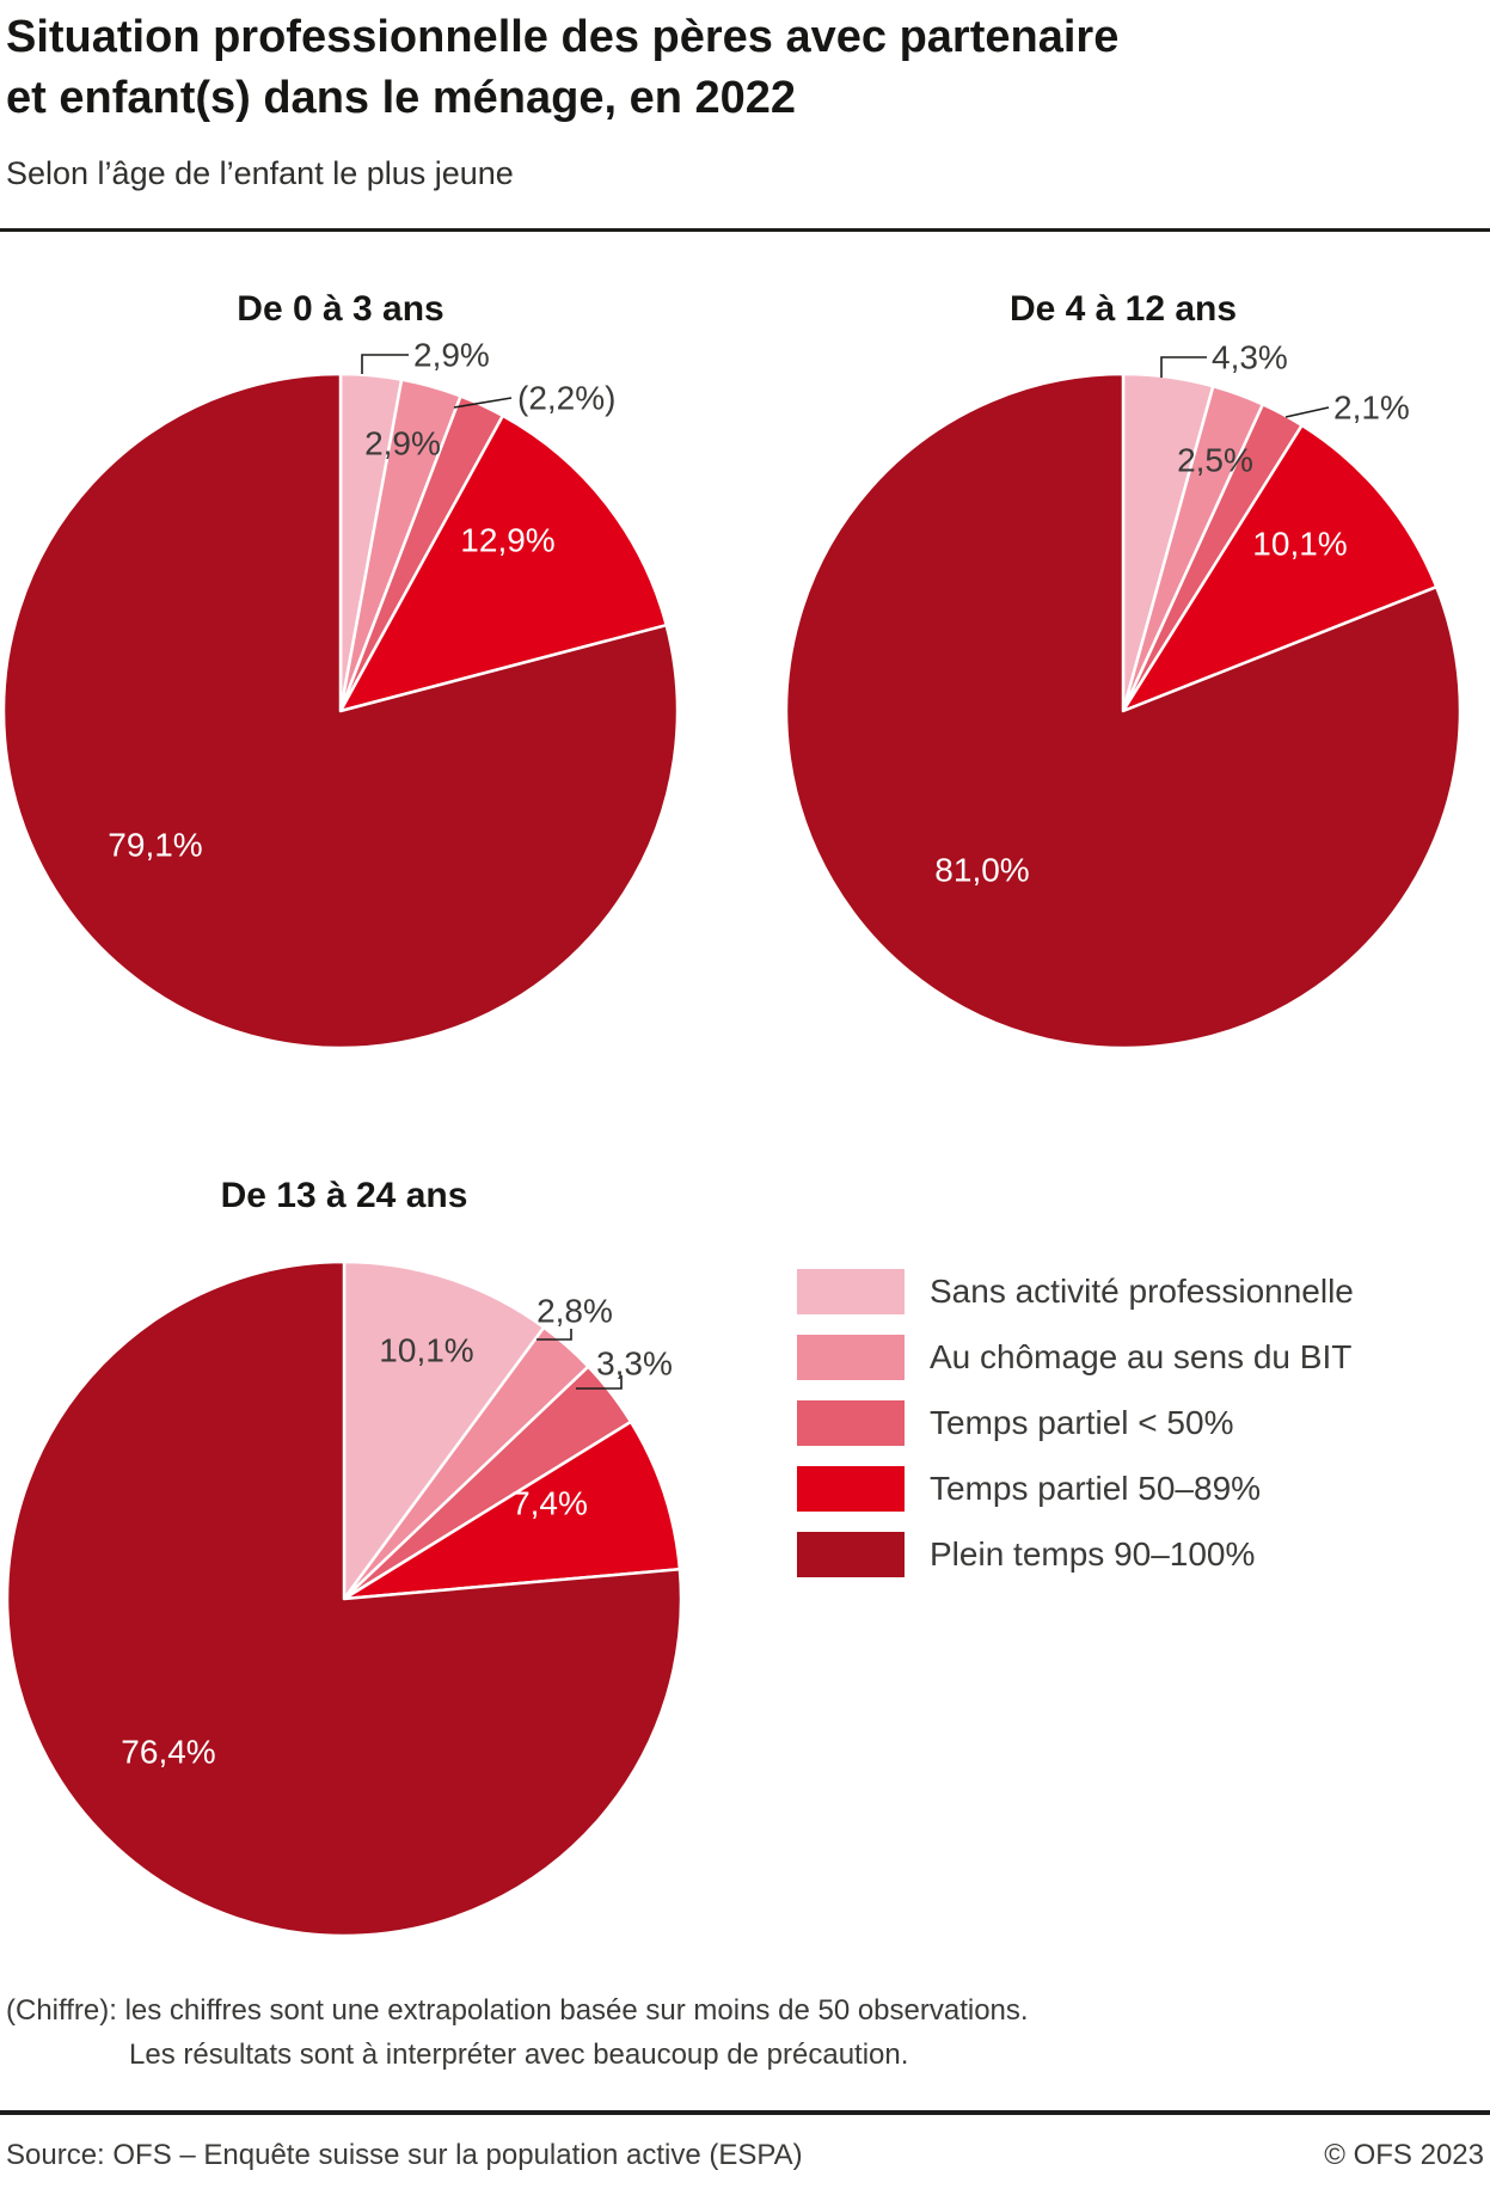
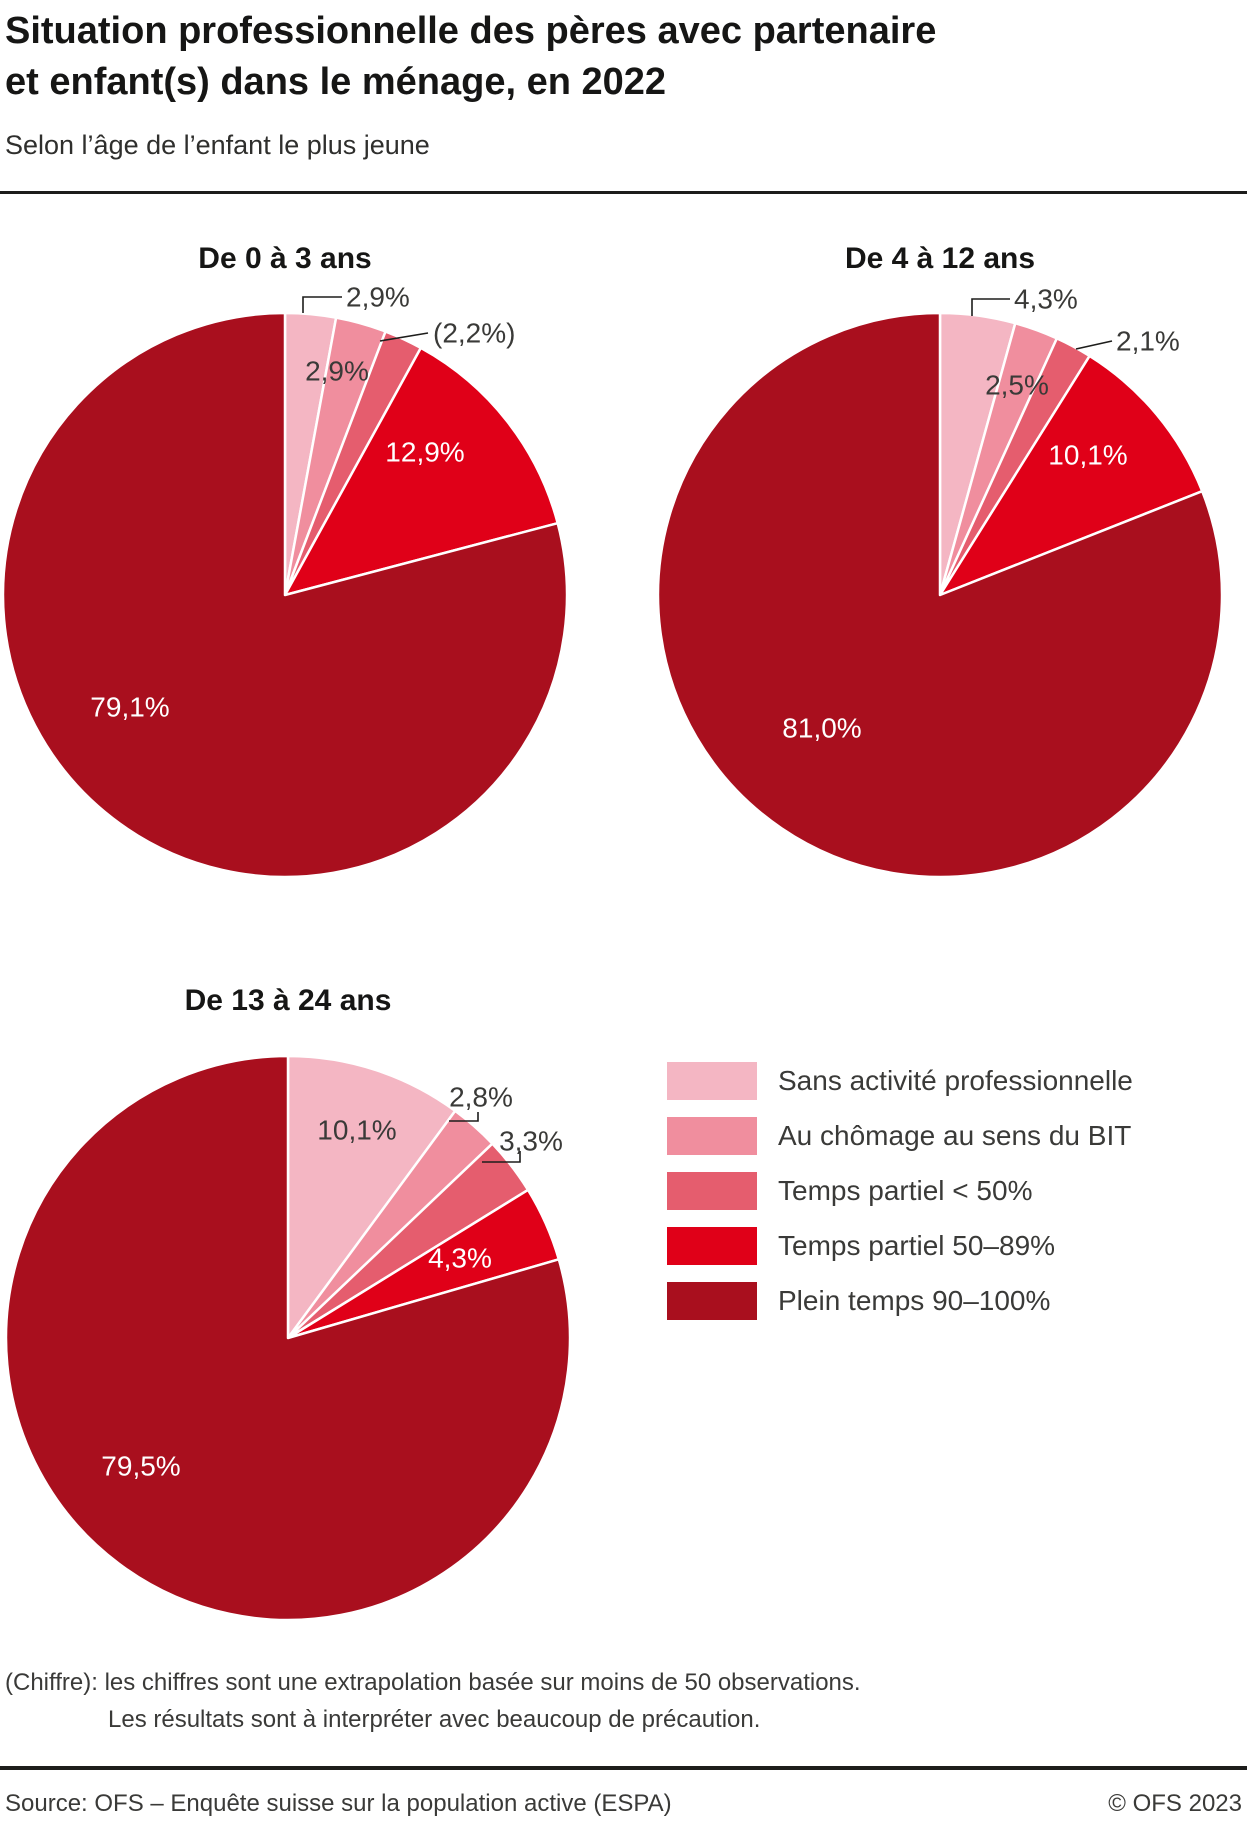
De 13 à 24 ans/Temps partiel 50–89%: 7,4% -> 4,3%
De 13 à 24 ans/Plein temps 90–100%: 76,4% -> 79,5%
